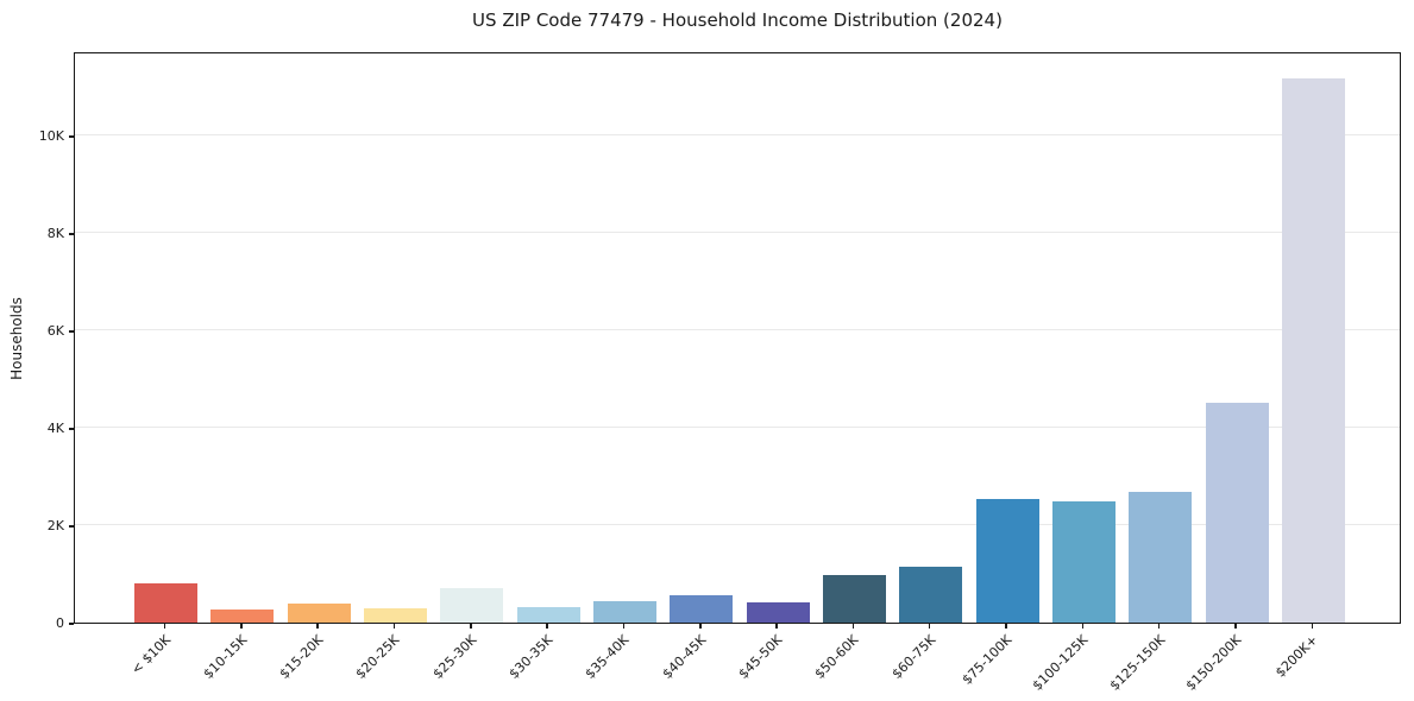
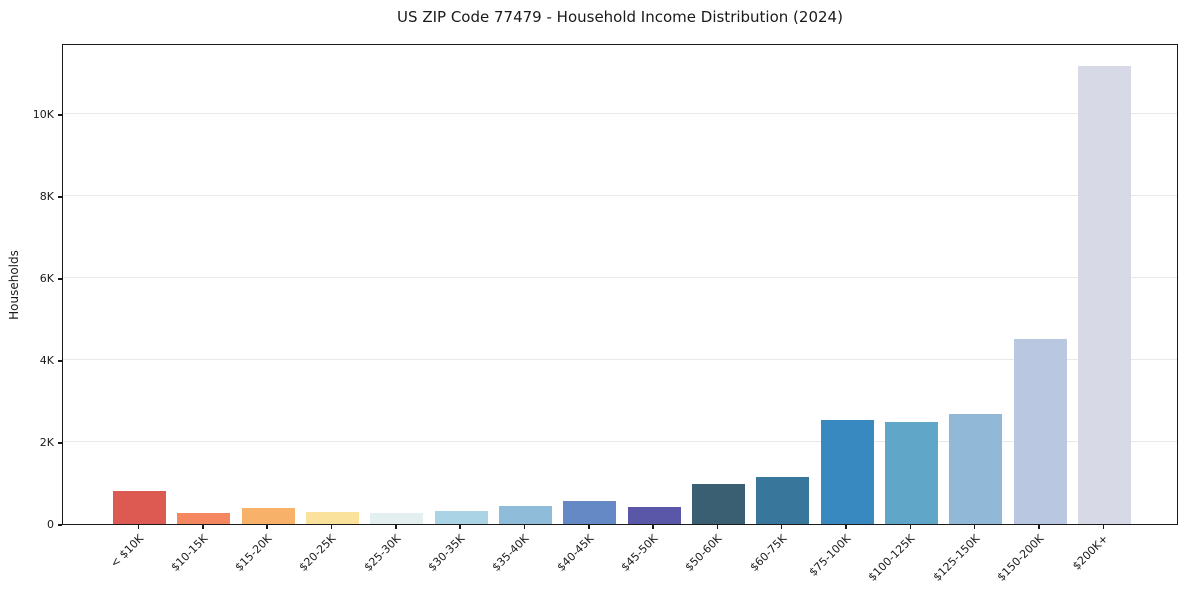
$25-30K: 0.7K -> 0.3K
